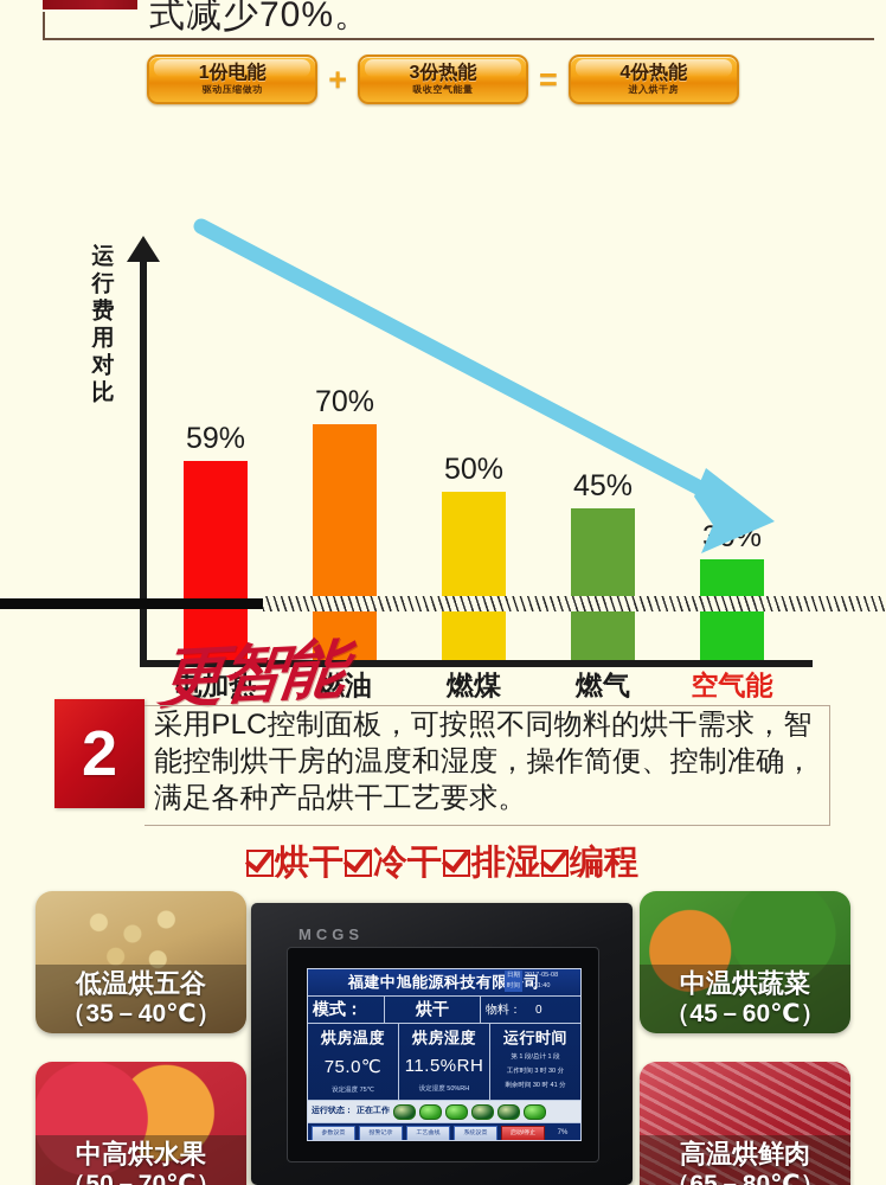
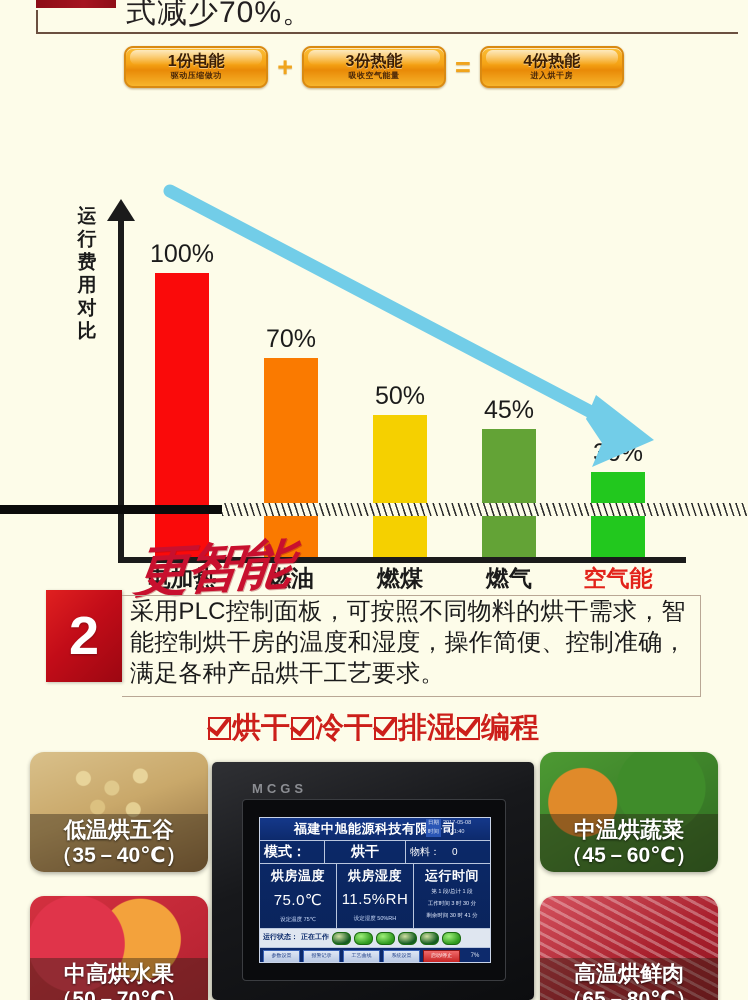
电加热: 59% -> 100%
